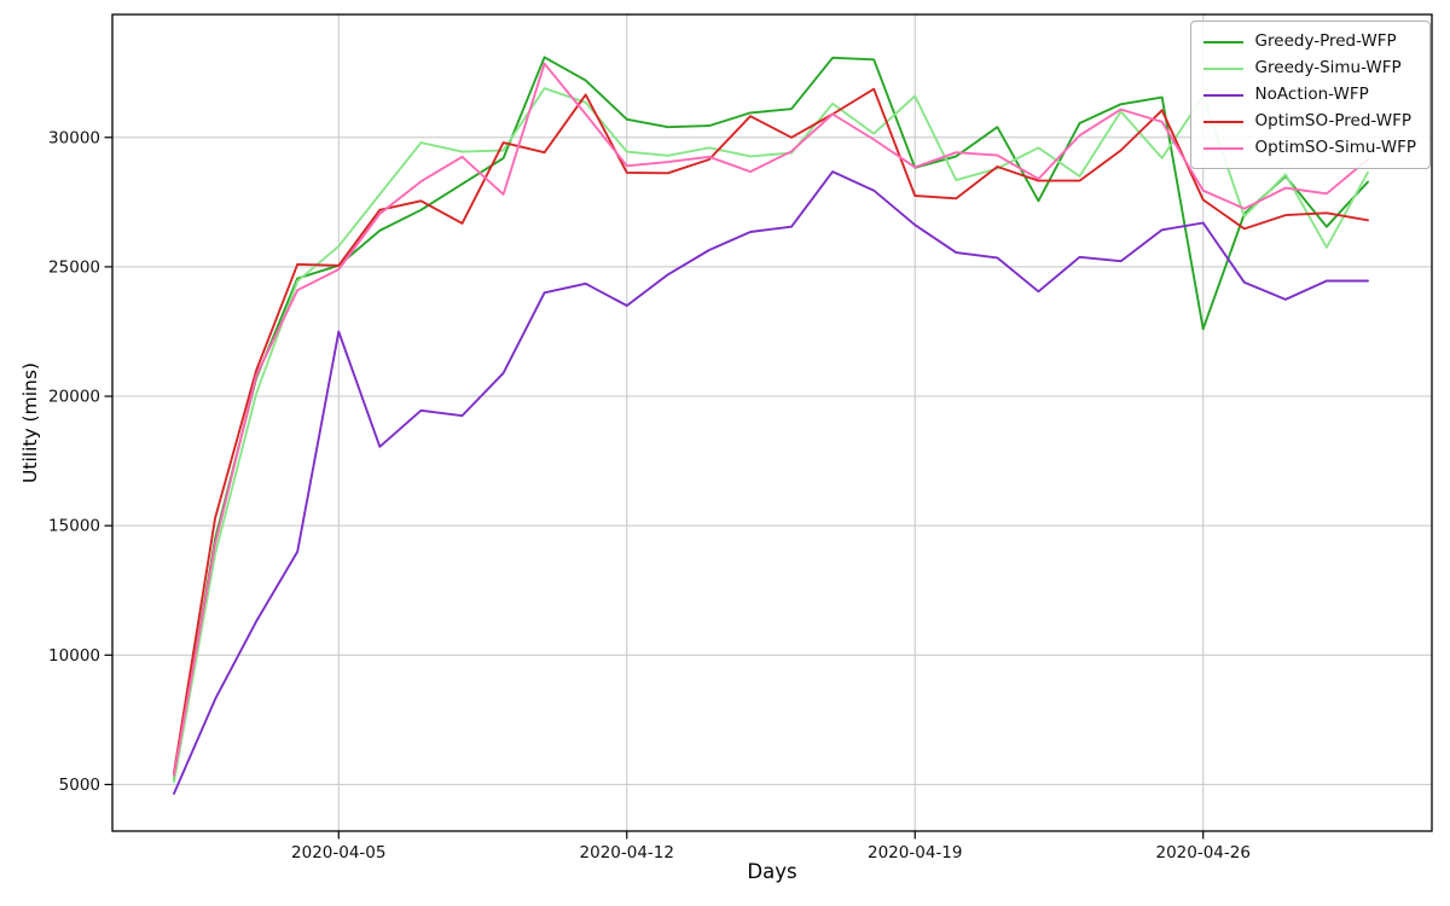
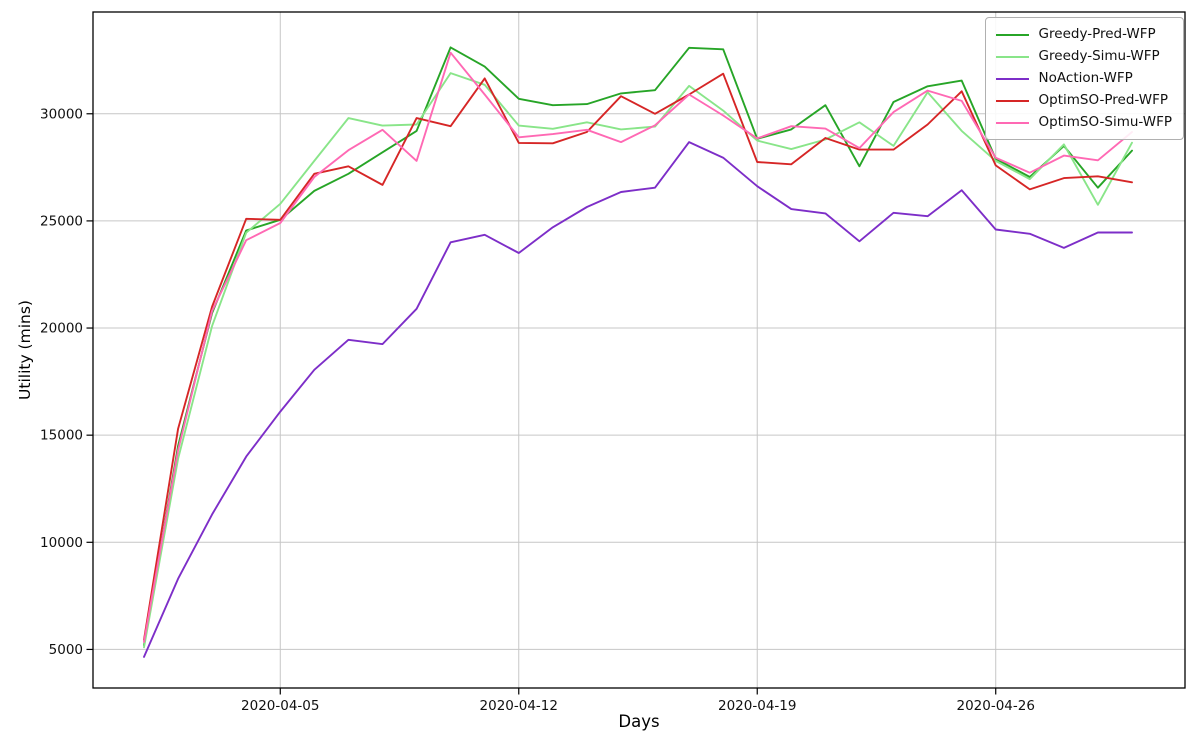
NoAction-WFP/2020-04-05: 22500 -> 16100
Greedy-Simu-WFP/2020-04-19: 31600 -> 28800
Greedy-Pred-WFP/2020-04-26: 22600 -> 27900
Greedy-Simu-WFP/2020-04-26: 31600 -> 27800
NoAction-WFP/2020-04-26: 26700 -> 24600
